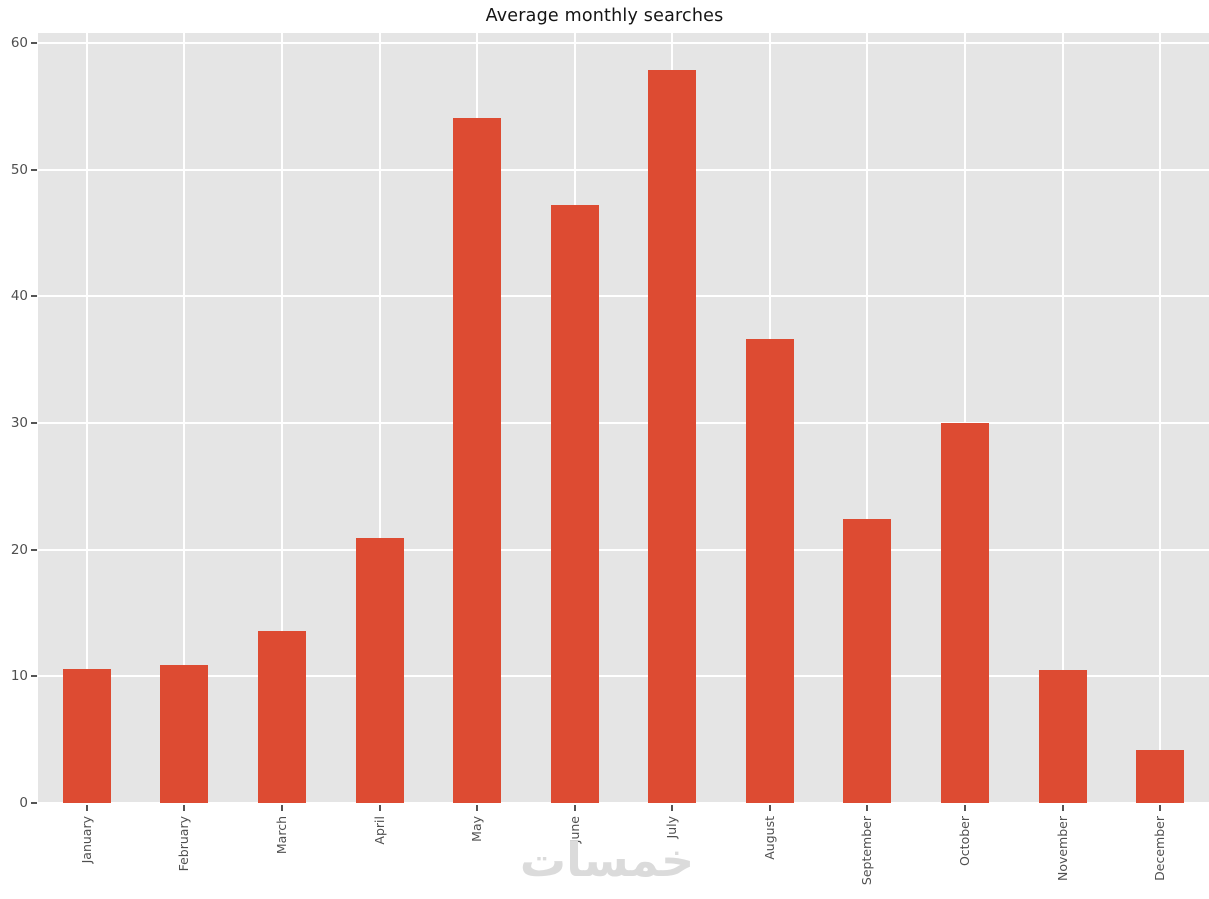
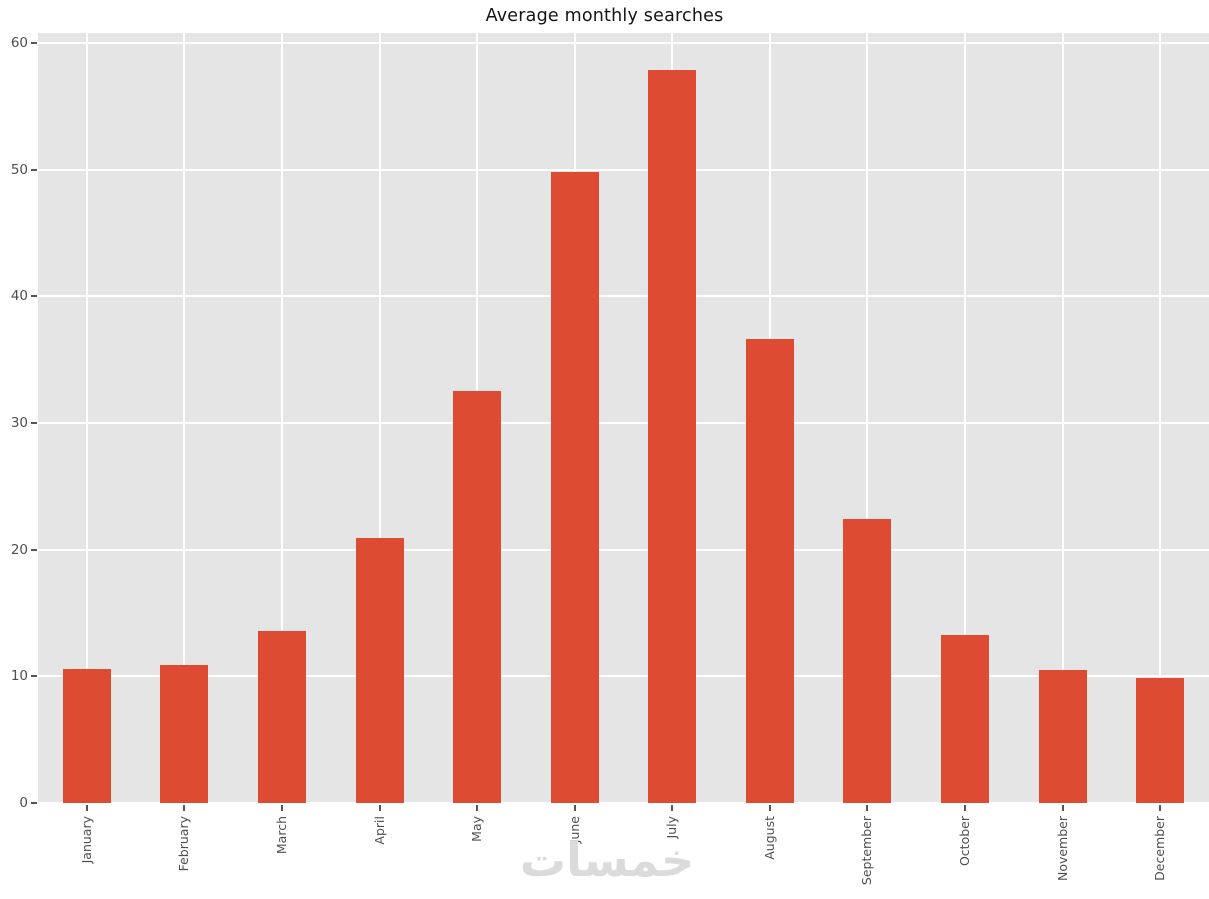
May: 54.1 -> 32.5
June: 47.2 -> 49.8
October: 30.0 -> 13.3
December: 4.2 -> 9.9
